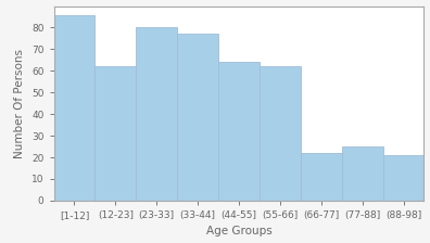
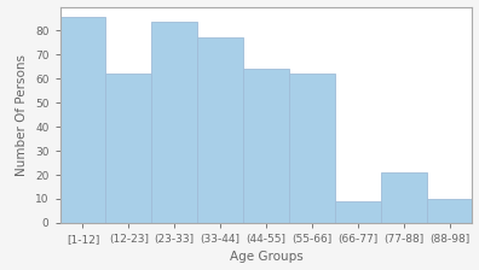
(23-33]: 80 -> 84
(66-77]: 22 -> 9
(77-88]: 25 -> 21
(88-98]: 21 -> 10
